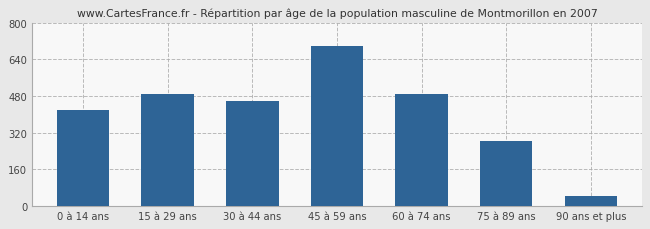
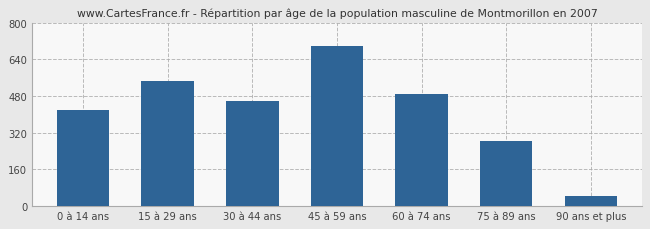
15 à 29 ans: 490 -> 545
